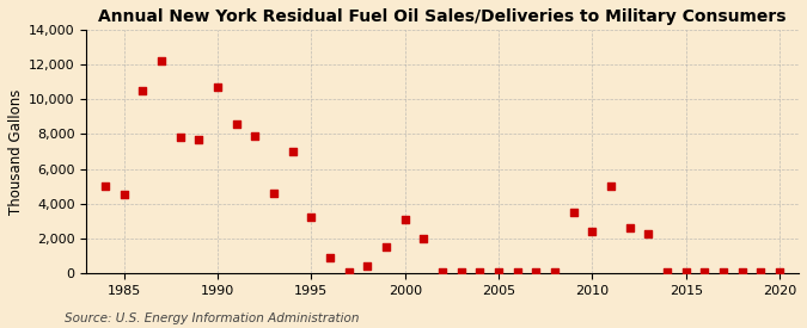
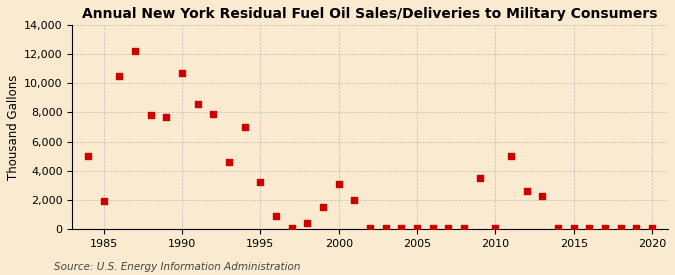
1985: 4,500 -> 1,900
2010: 2,400 -> 100
